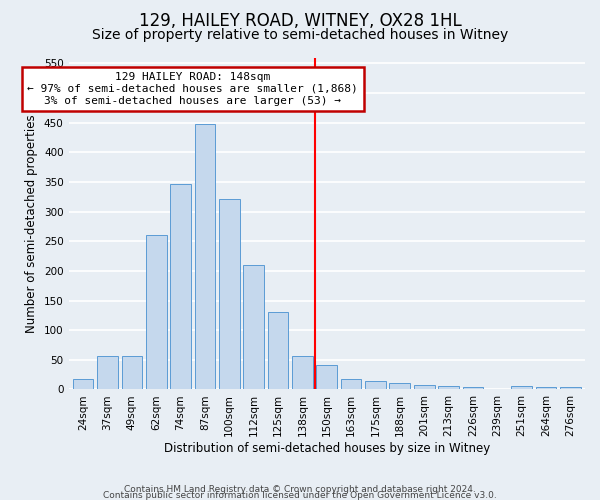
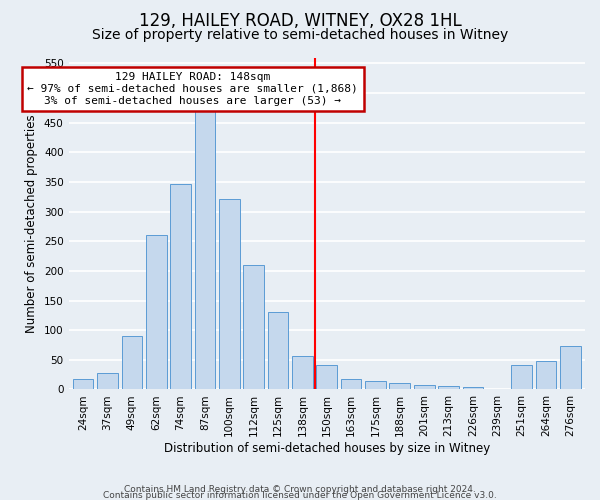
37sqm: 57 -> 28
49sqm: 57 -> 90
87sqm: 447 -> 470
251sqm: 5 -> 42
264sqm: 4 -> 48
276sqm: 4 -> 74
